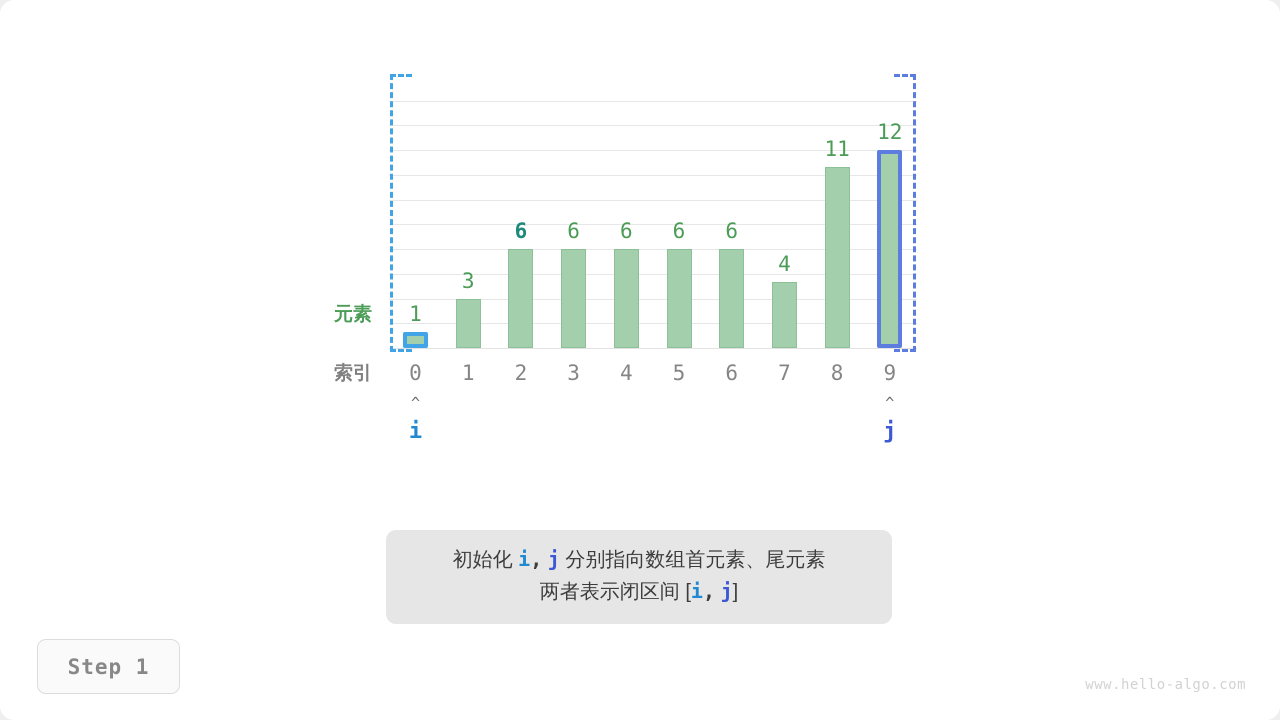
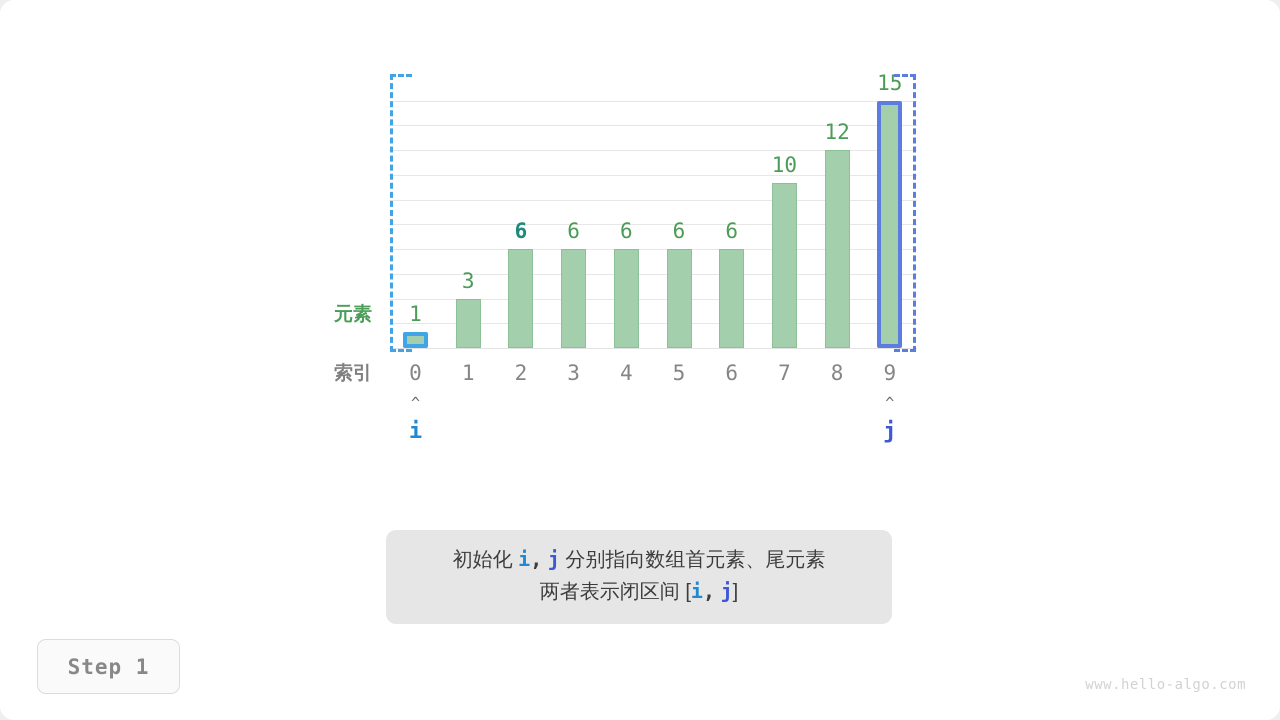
7: 4 -> 10
8: 11 -> 12
9: 12 -> 15
